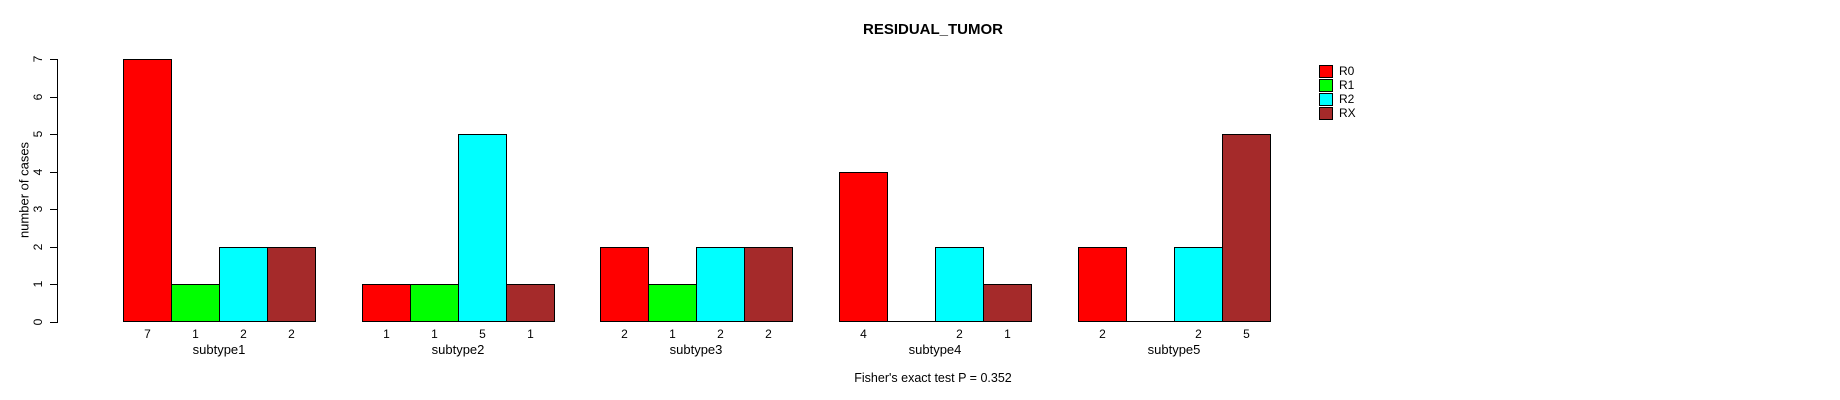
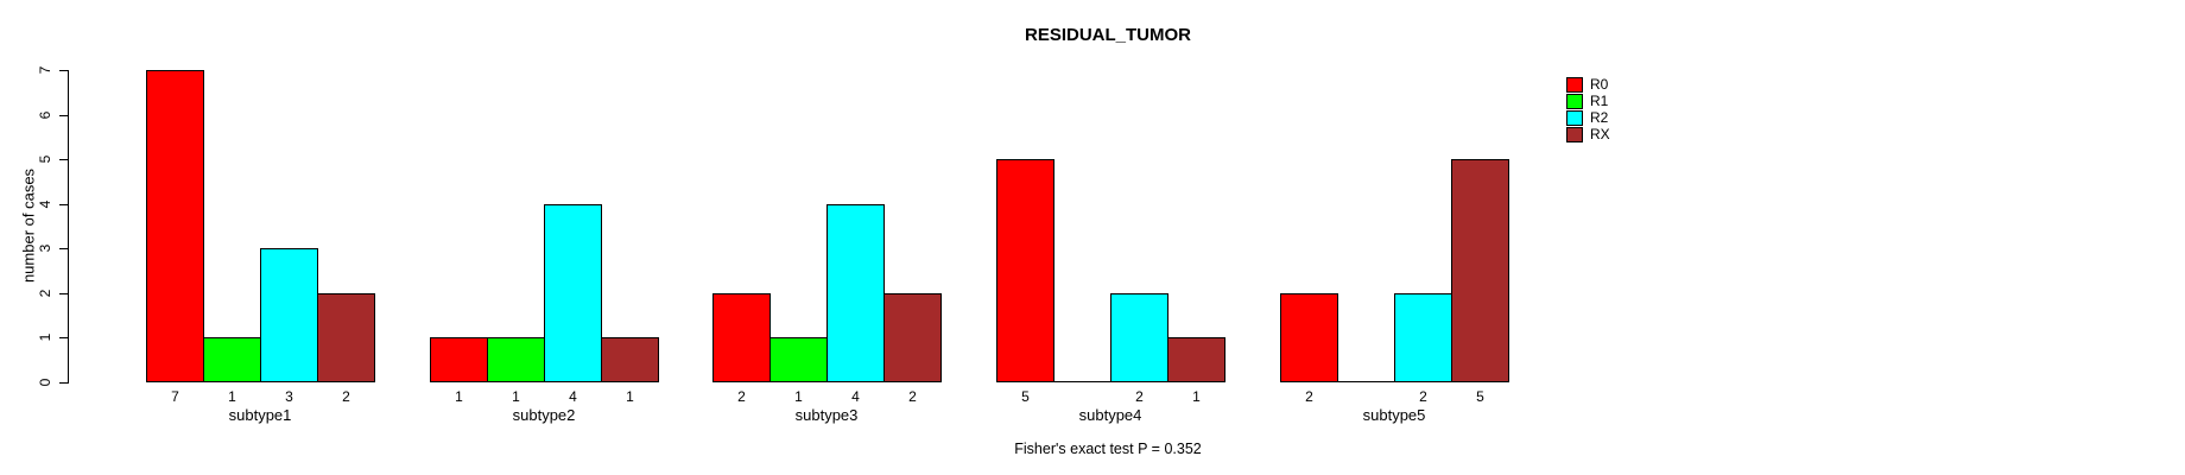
R2/subtype1: 2 -> 3
R2/subtype2: 5 -> 4
R2/subtype3: 2 -> 4
R0/subtype4: 4 -> 5
